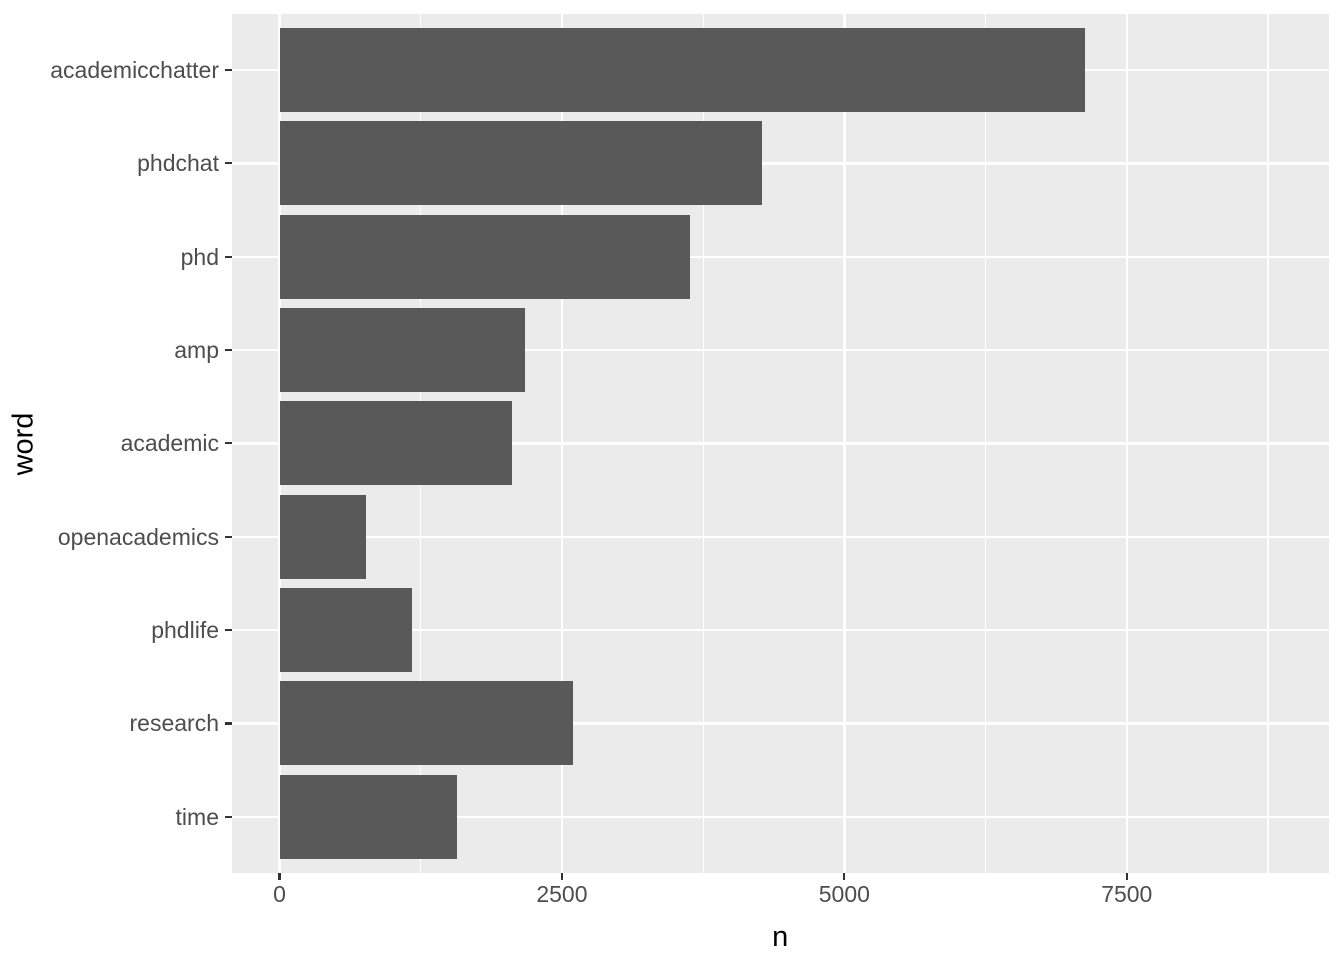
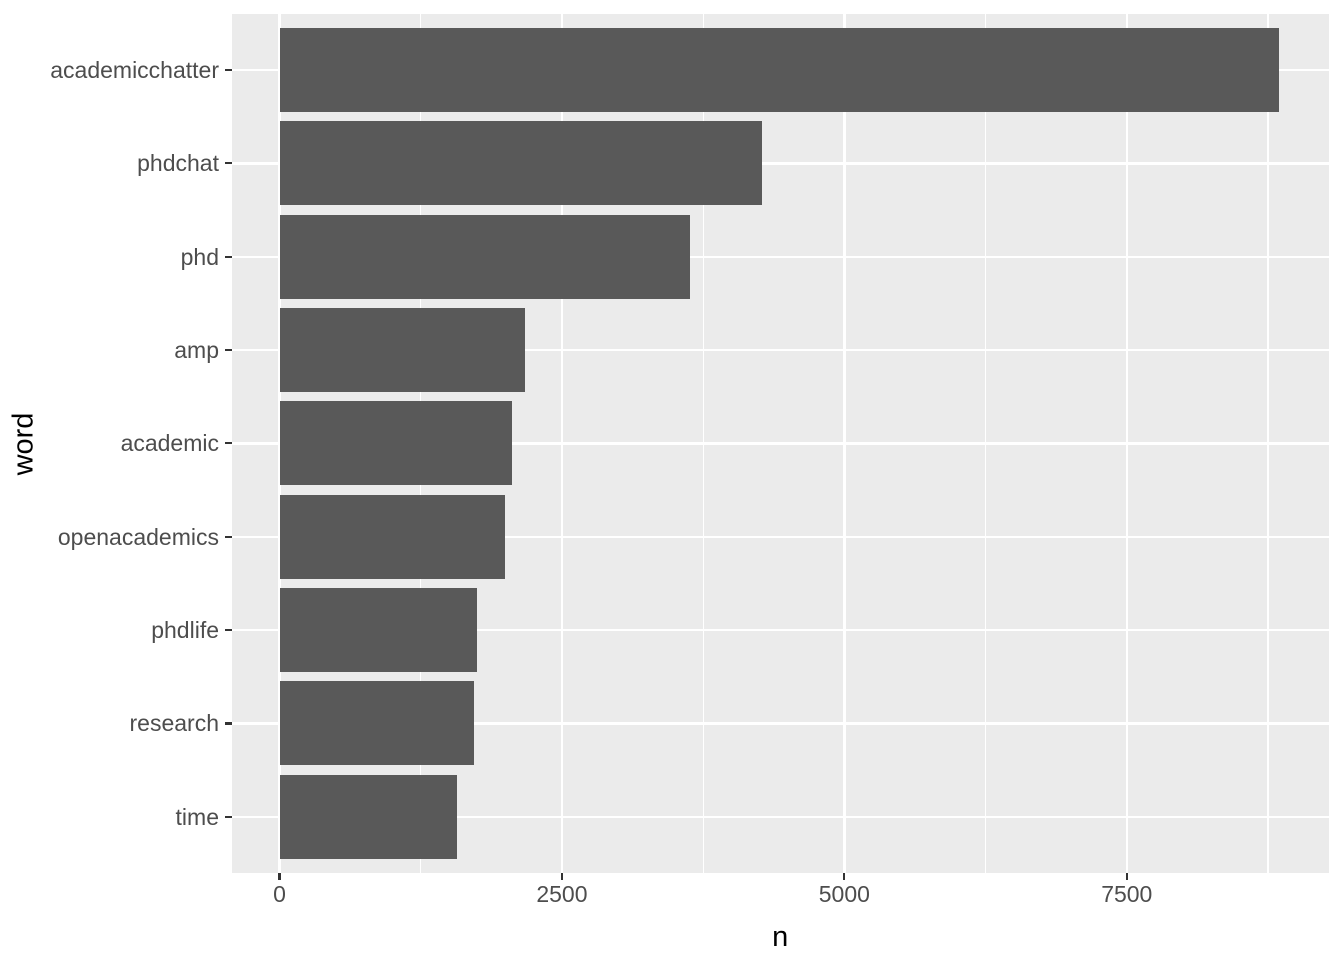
academicchatter: 7130 -> 8850
openacademics: 770 -> 2000
phdlife: 1170 -> 1740
research: 2600 -> 1720
